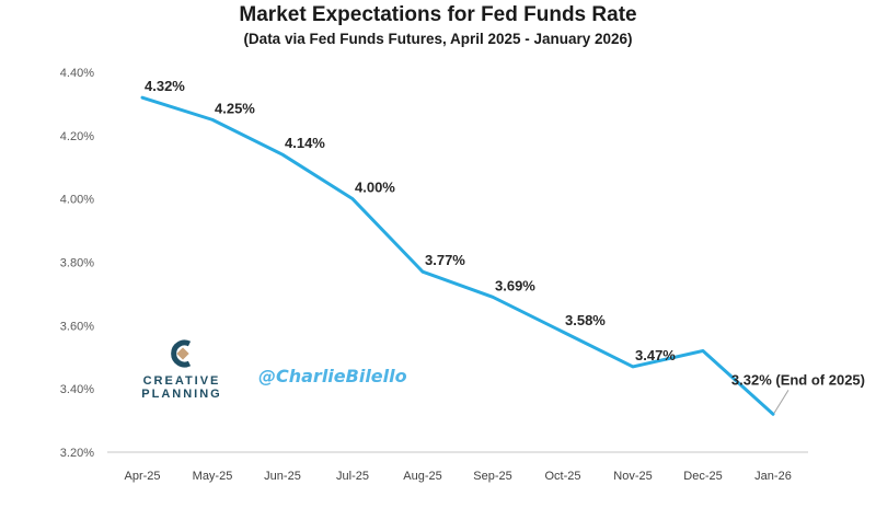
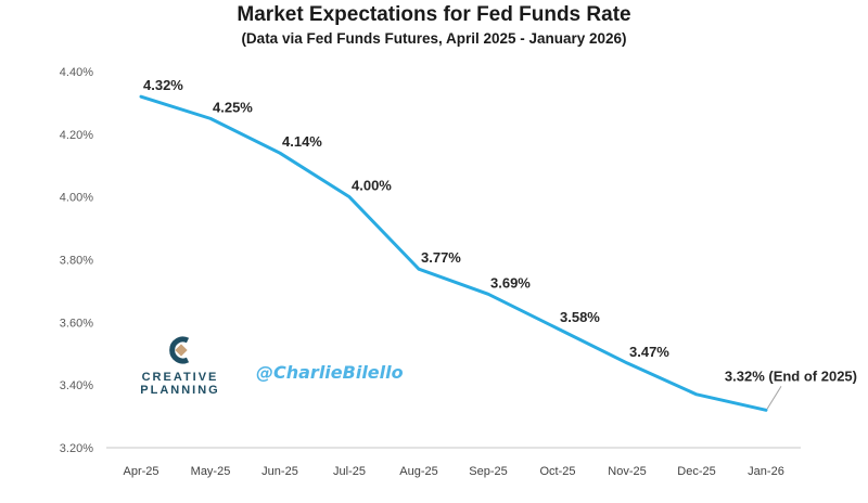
Dec-25: 3.52% -> 3.37%
